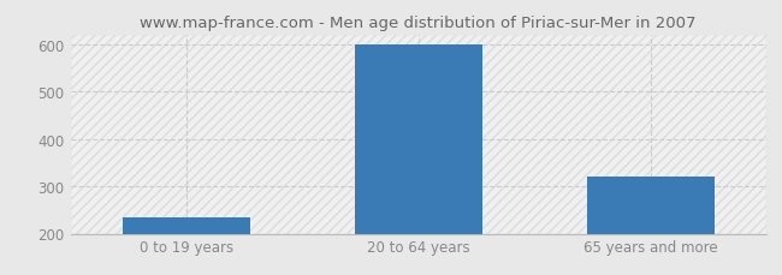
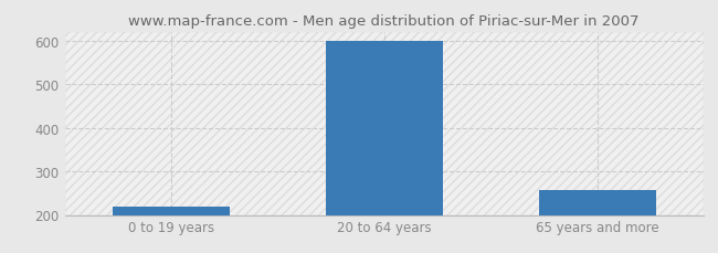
0 to 19 years: 235 -> 220
65 years and more: 320 -> 258
